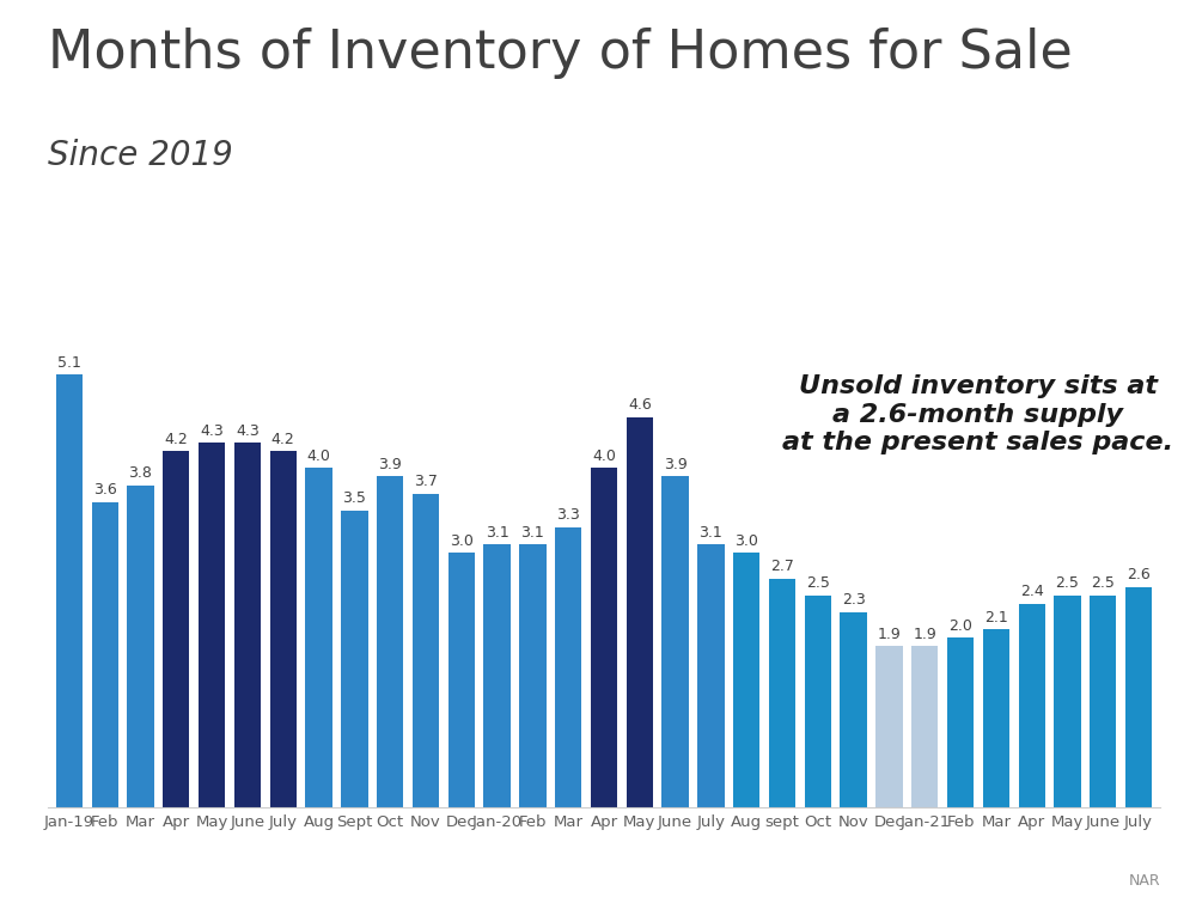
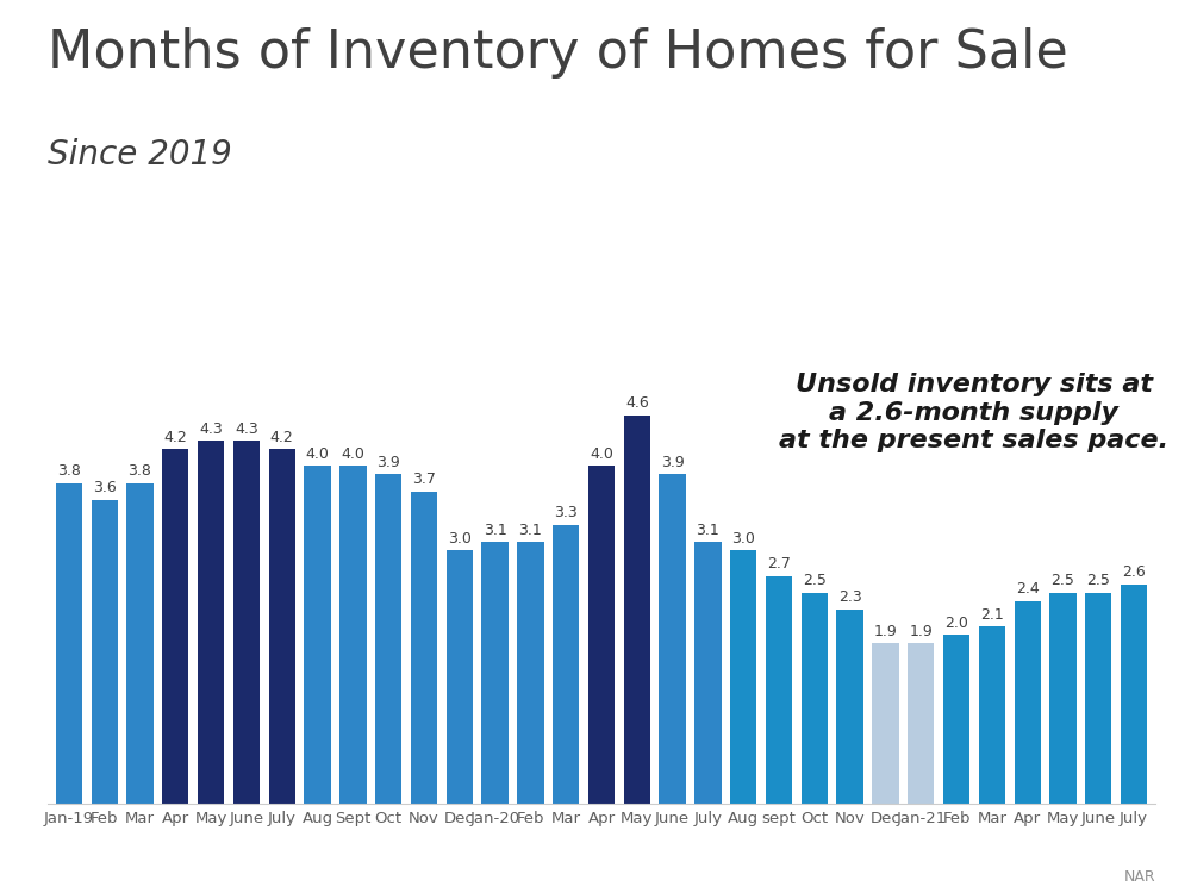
Jan-19: 5.1 -> 3.8
Sept: 3.5 -> 4.0
